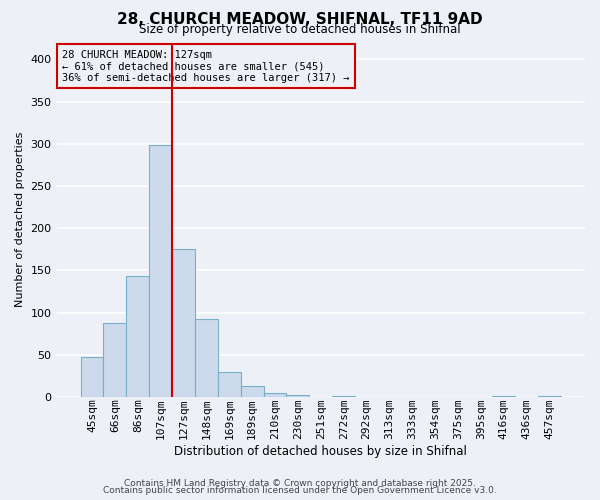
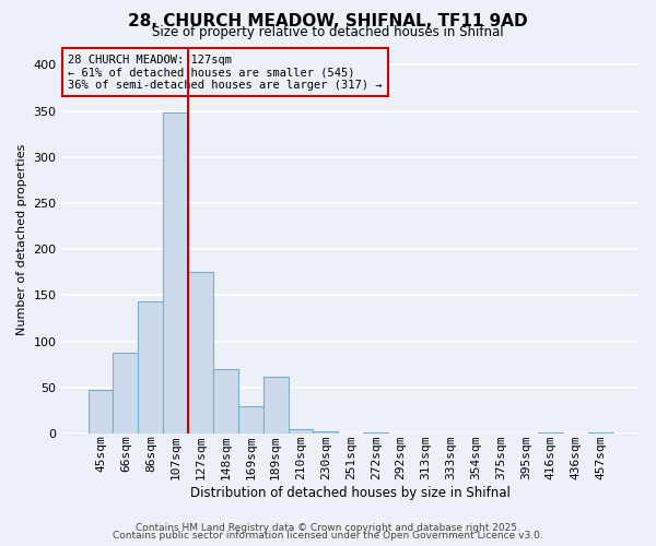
107sqm: 298 -> 348
148sqm: 92 -> 70
189sqm: 13 -> 62
